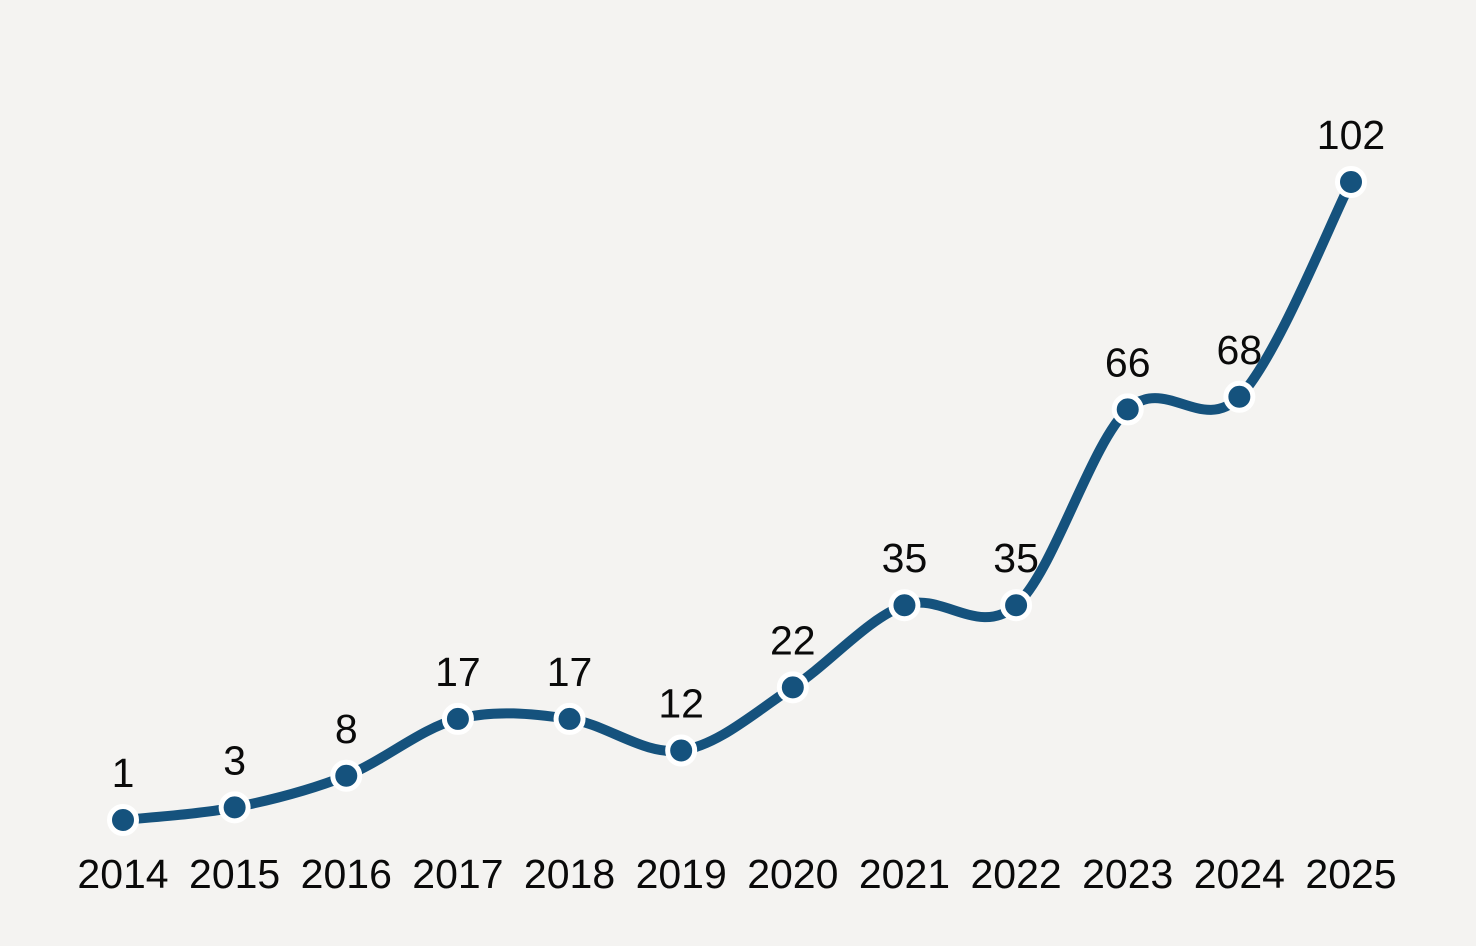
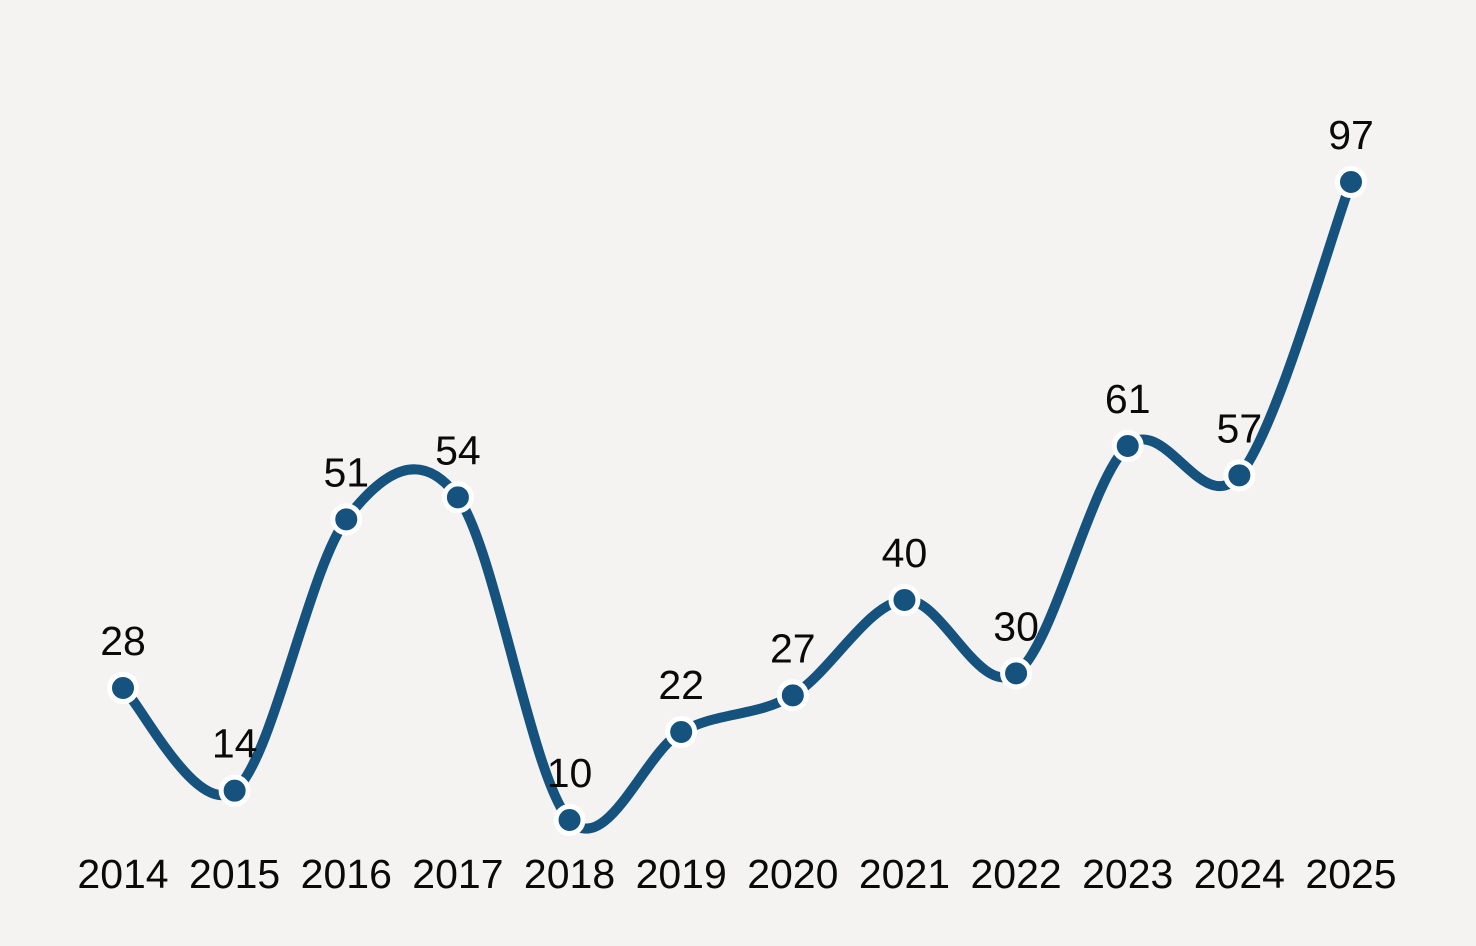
2014: 1 -> 28
2015: 3 -> 14
2016: 8 -> 51
2017: 17 -> 54
2018: 17 -> 10
2019: 12 -> 22
2020: 22 -> 27
2021: 35 -> 40
2022: 35 -> 30
2023: 66 -> 61
2024: 68 -> 57
2025: 102 -> 97
